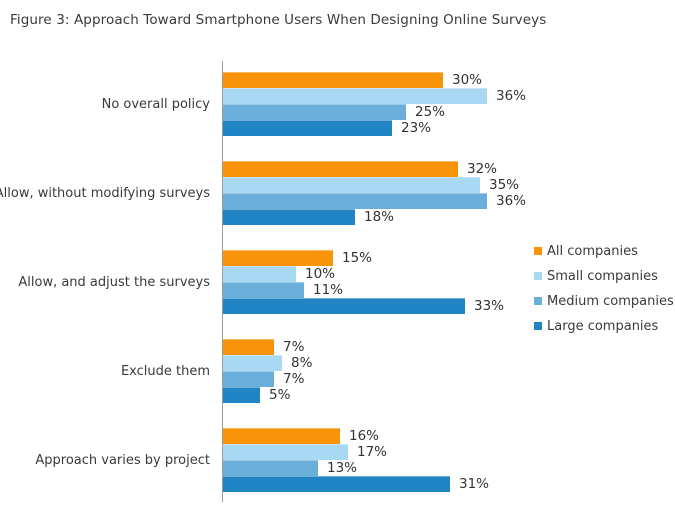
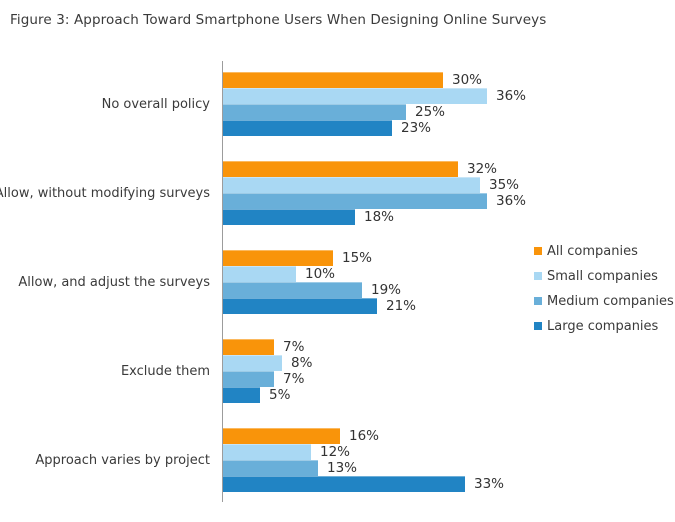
Medium companies/Allow, and adjust the surveys: 11% -> 19%
Large companies/Allow, and adjust the surveys: 33% -> 21%
Small companies/Approach varies by project: 17% -> 12%
Large companies/Approach varies by project: 31% -> 33%
